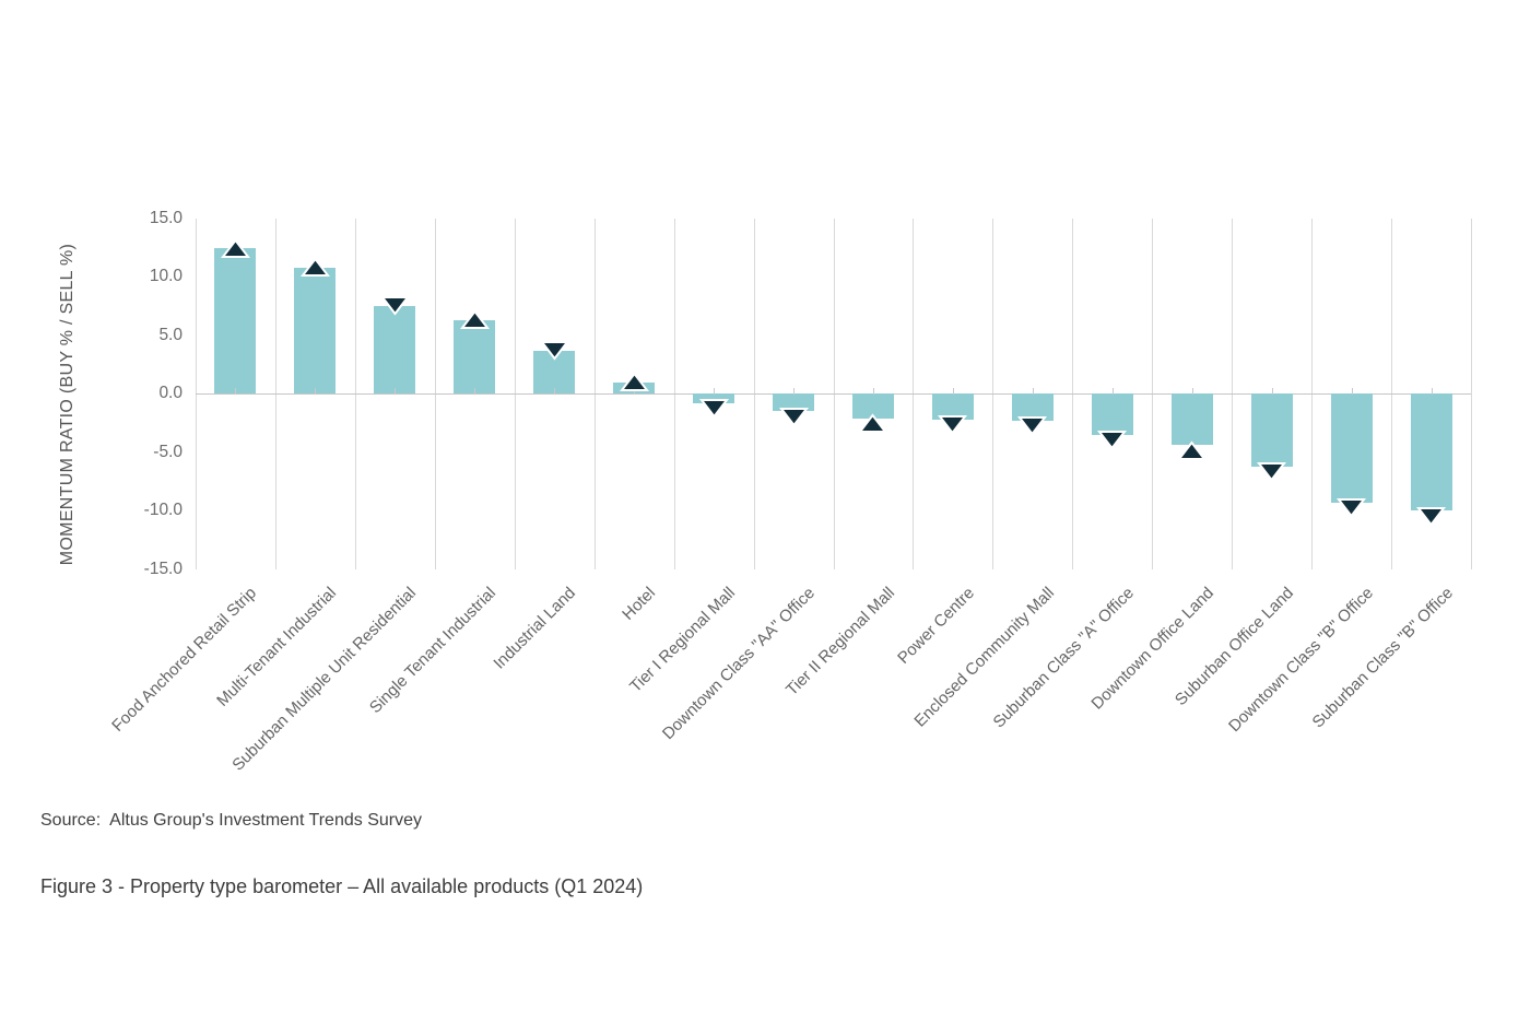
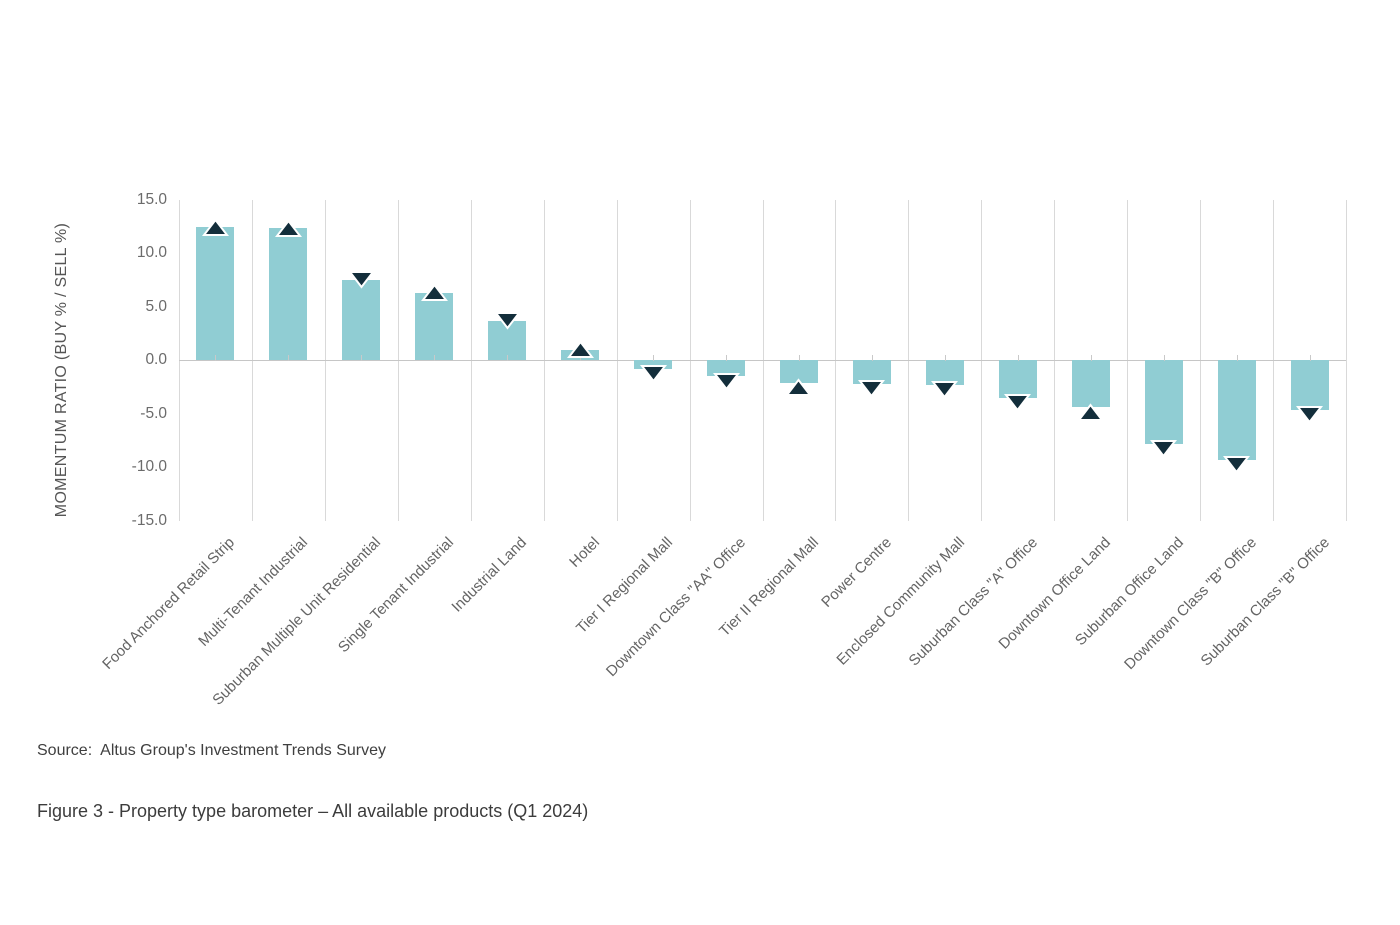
Multi-Tenant Industrial: 10.8 -> 12.3
Suburban Office Land: -6.2 -> -7.8
Suburban Class "B" Office: -10.0 -> -4.6
